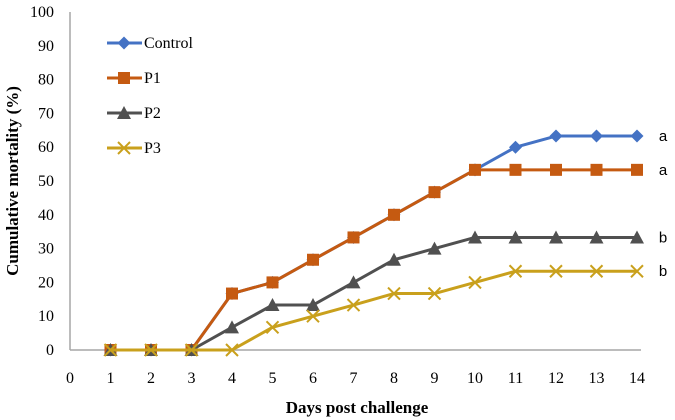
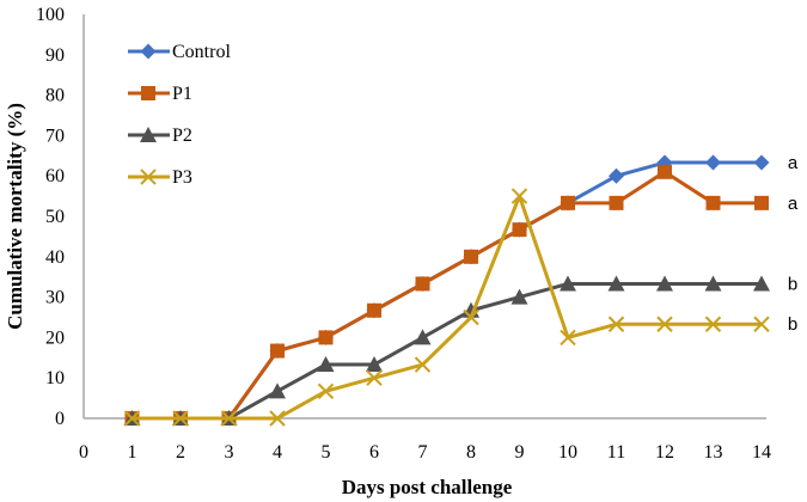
P3/8: 17 -> 25
P3/9: 17 -> 55
P1/12: 53 -> 61
